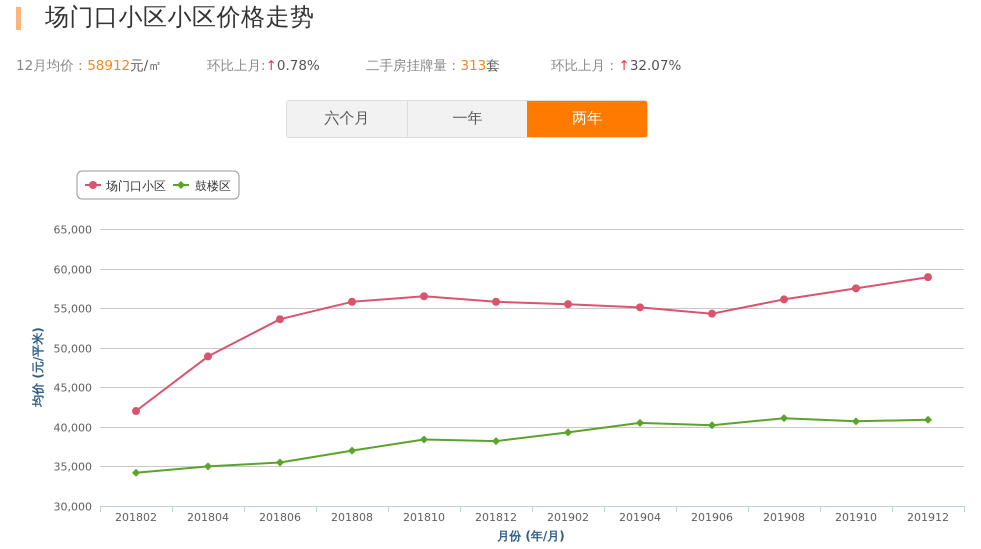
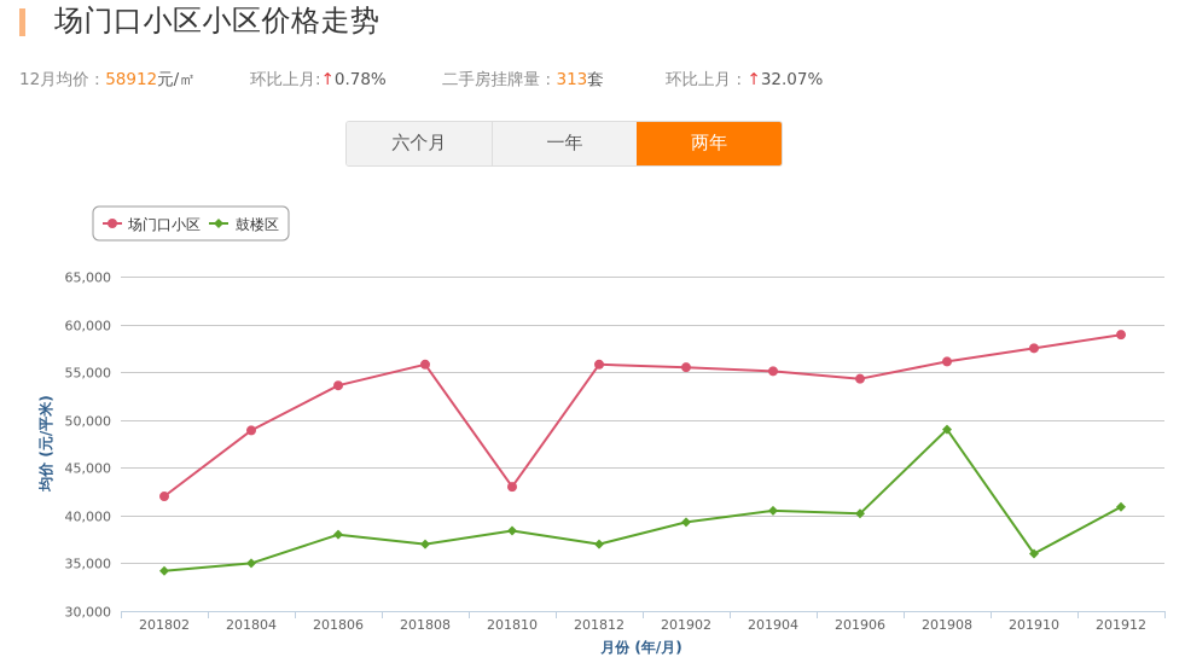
鼓楼区/201806: 36000 -> 38000
场门口小区/201810: 56000 -> 43000
鼓楼区/201812: 38000 -> 37000
鼓楼区/201908: 41000 -> 49000
鼓楼区/201910: 41000 -> 36000
